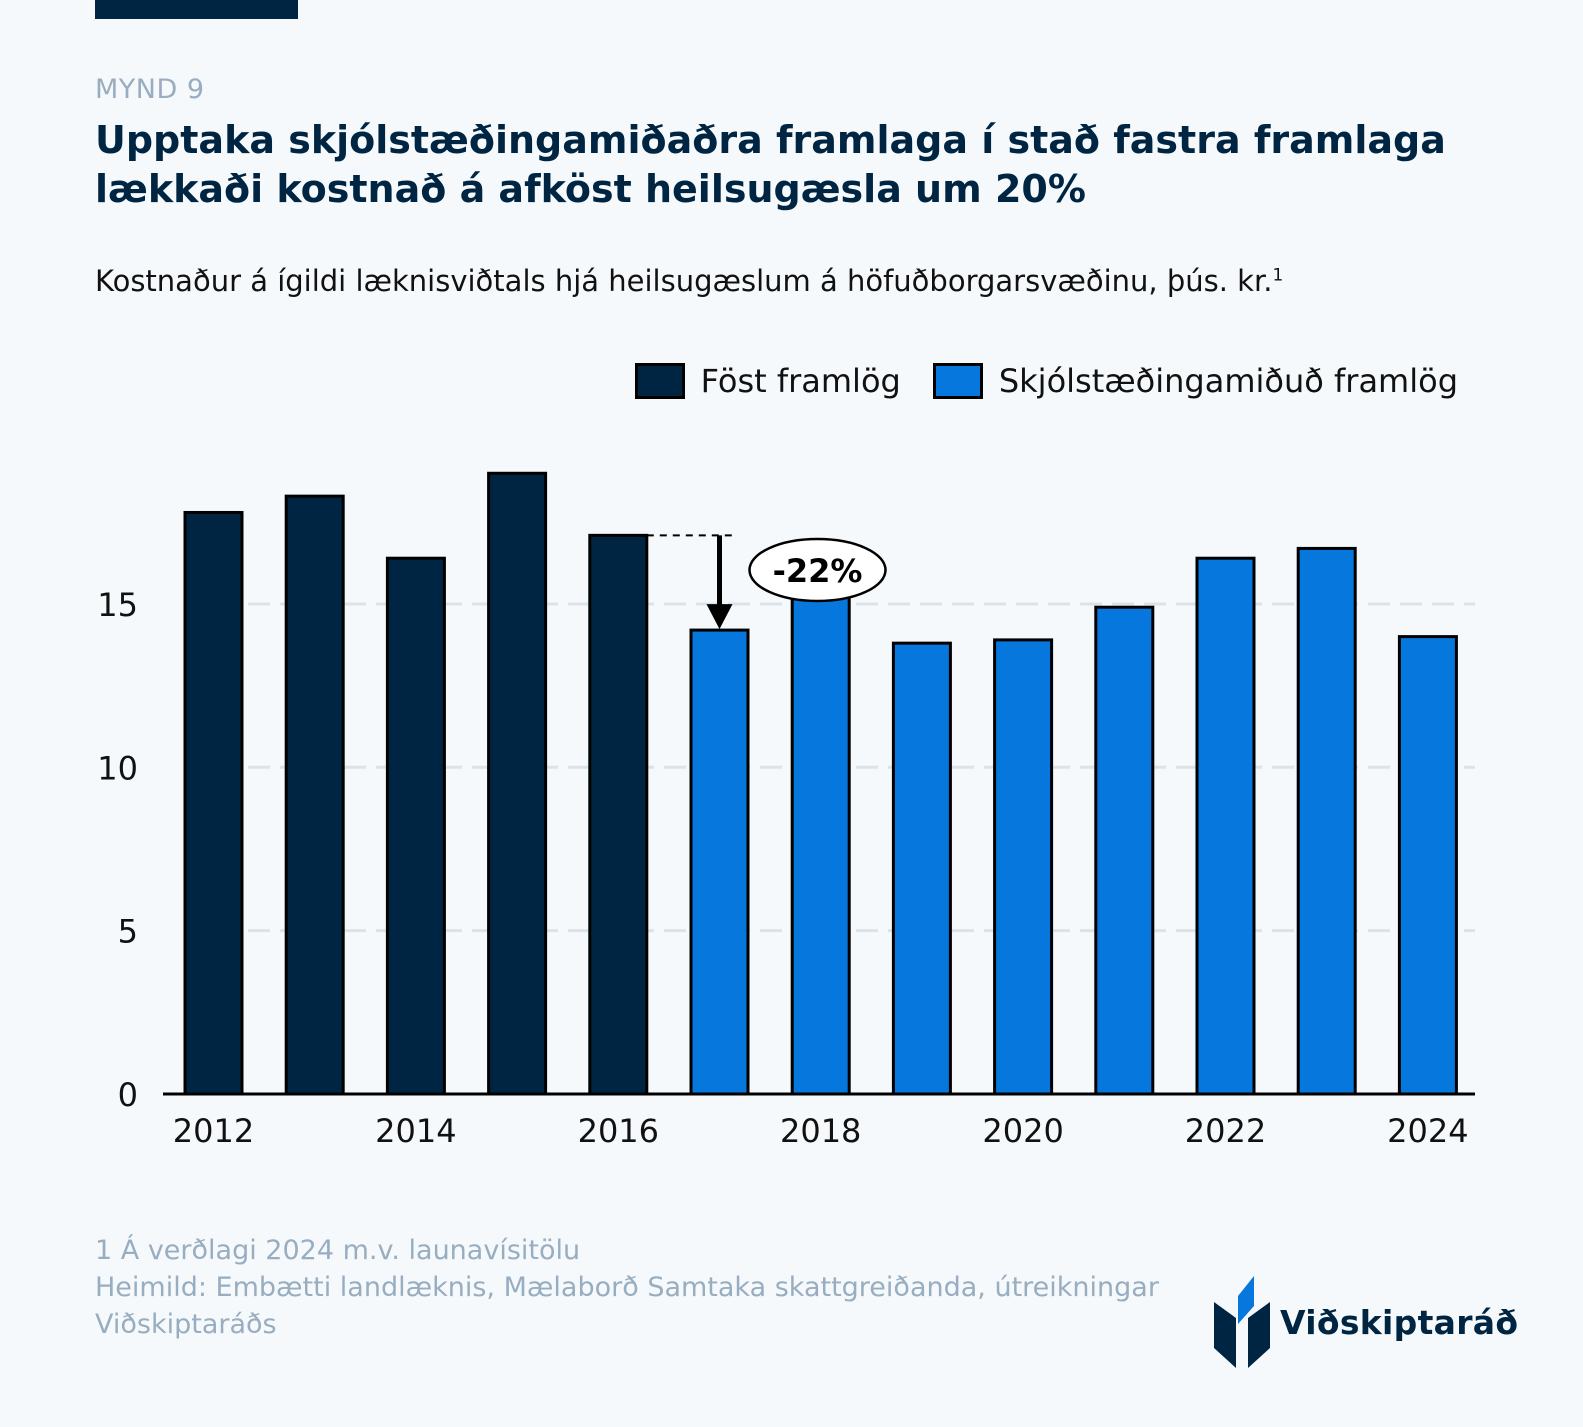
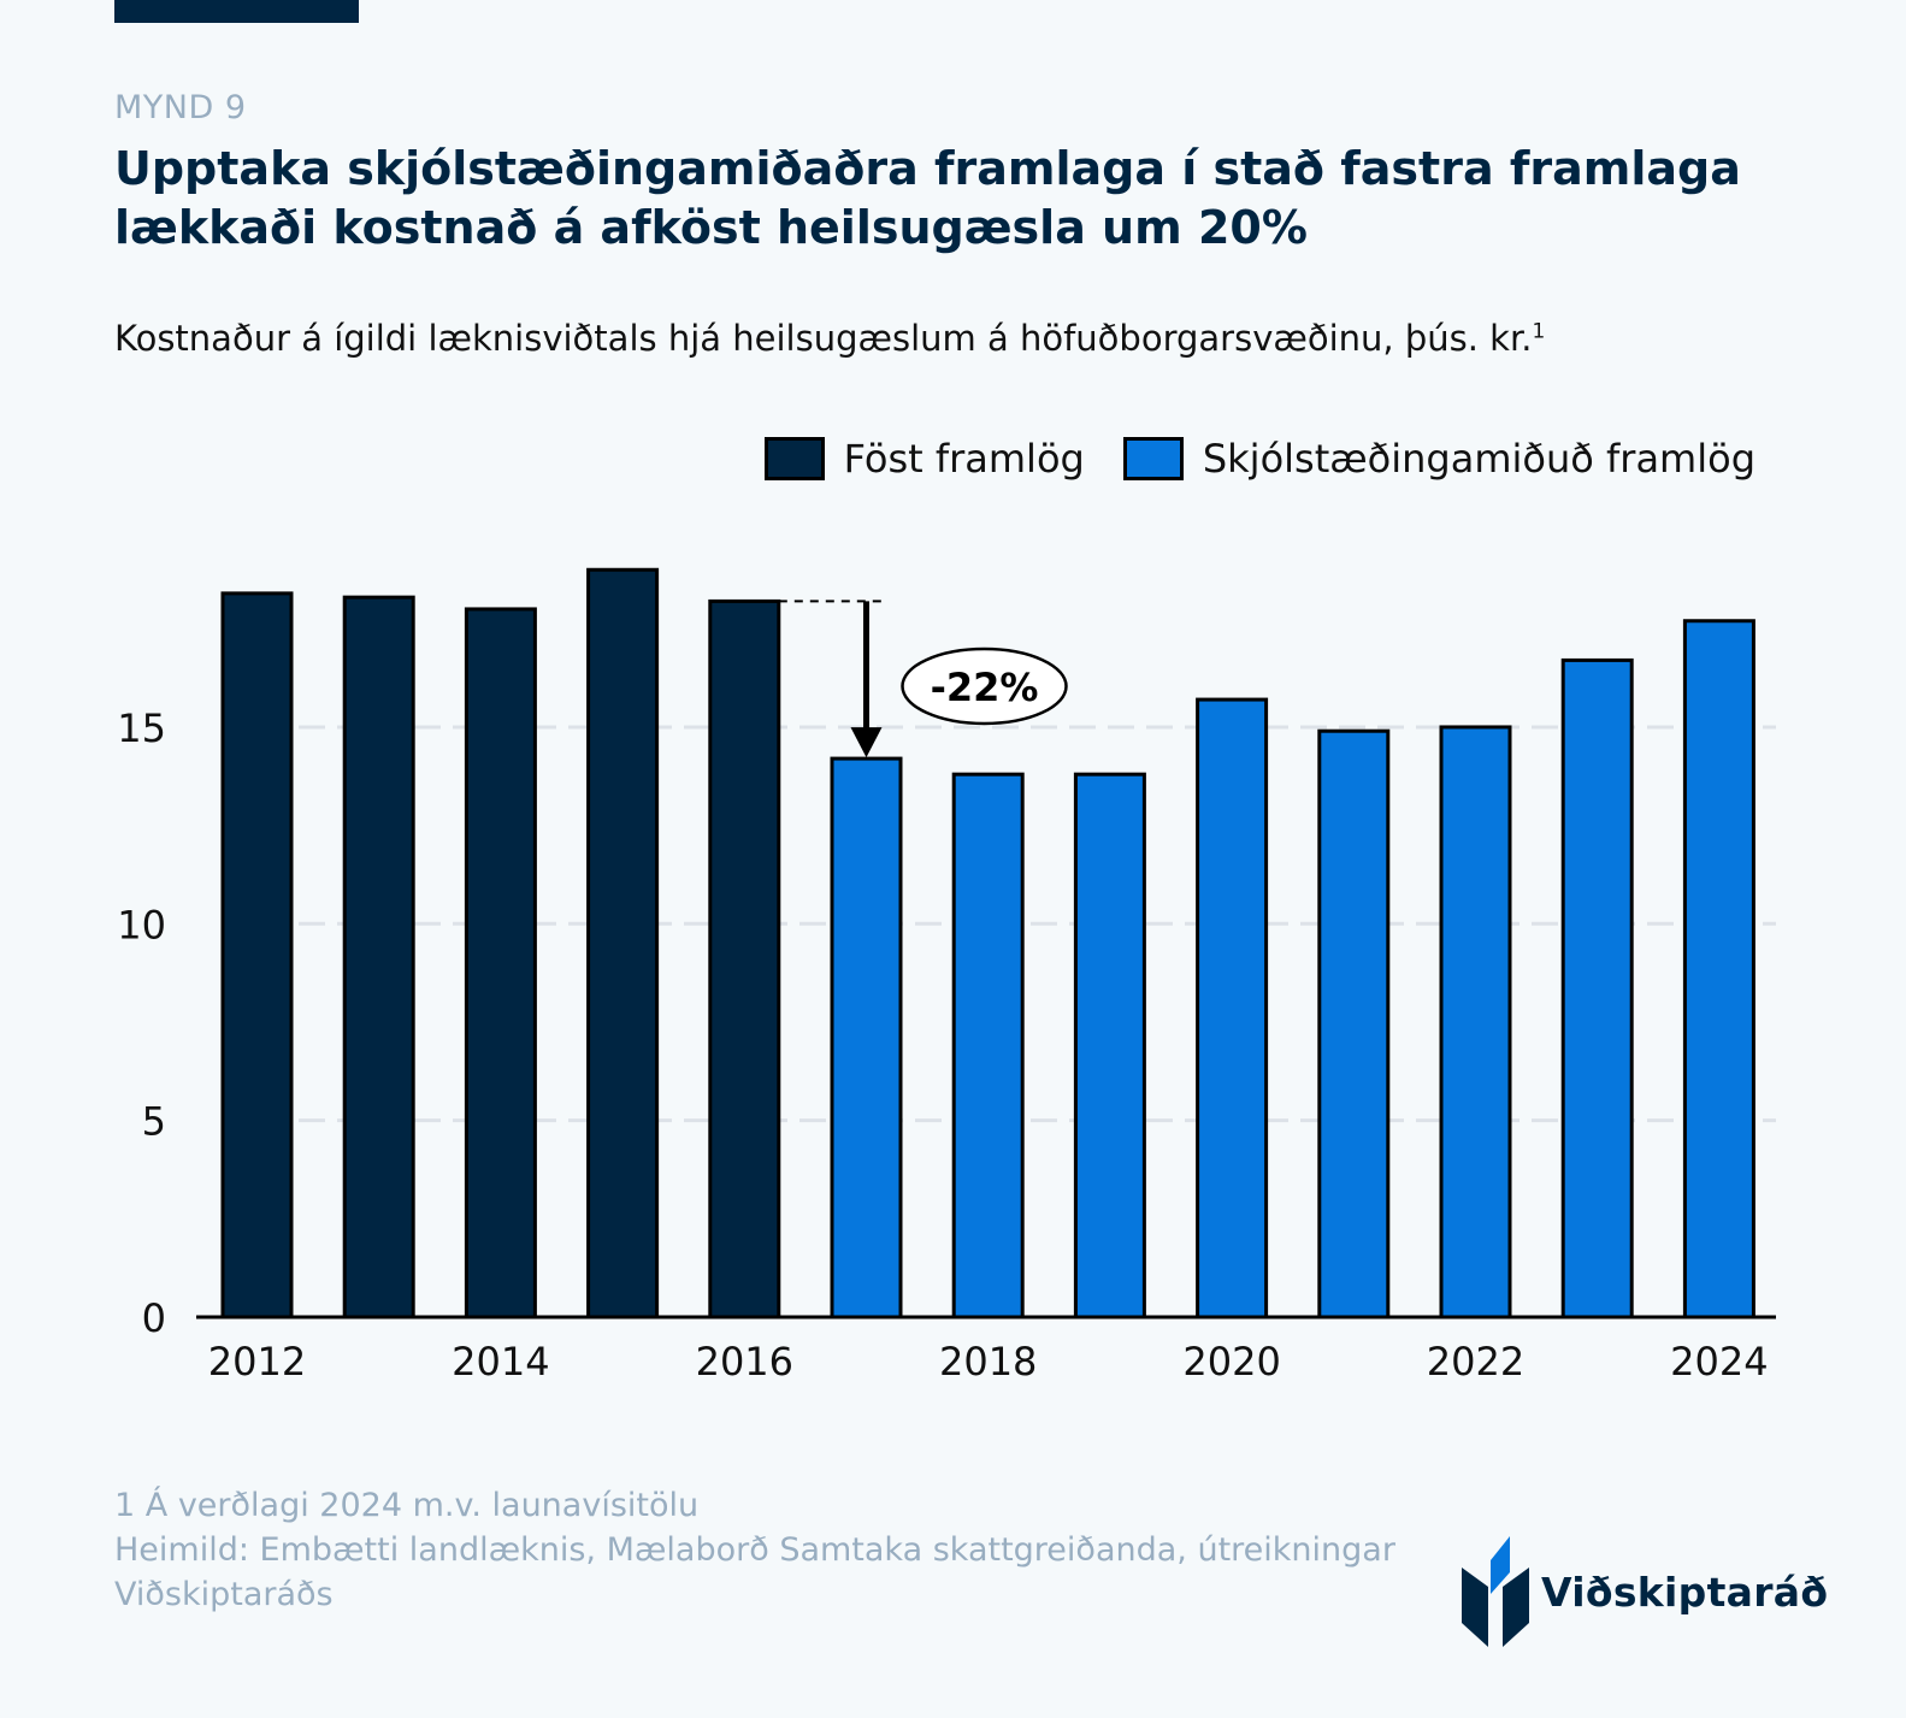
Föst framlög/2012: 17.8 -> 18.4
Föst framlög/2014: 16.4 -> 18.0
Föst framlög/2016: 17.1 -> 18.2
Skjólstæðingamiðuð framlög/2018: 16.4 -> 13.8
Skjólstæðingamiðuð framlög/2020: 13.9 -> 15.7
Skjólstæðingamiðuð framlög/2022: 16.4 -> 15.0
Skjólstæðingamiðuð framlög/2024: 14.0 -> 17.7
